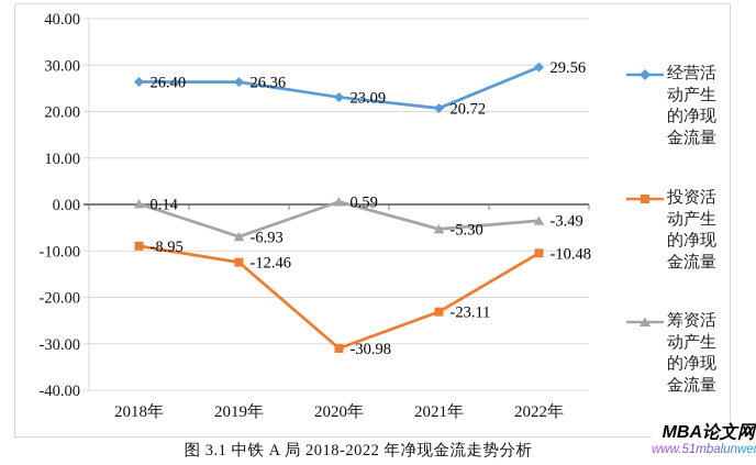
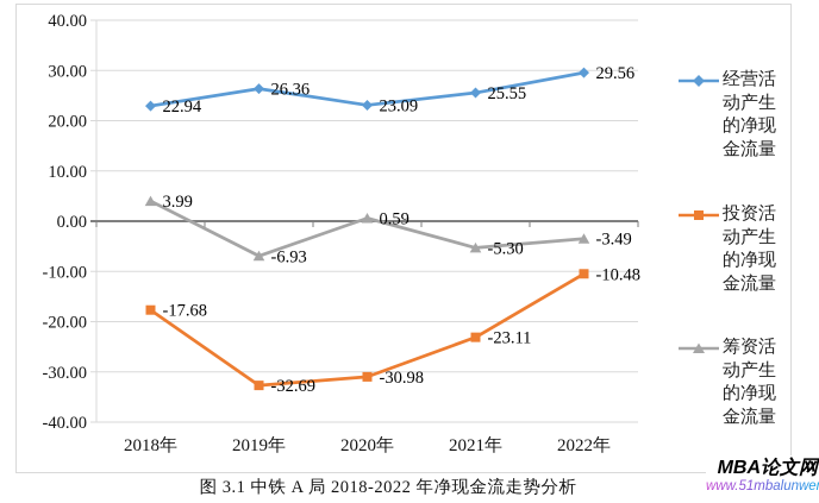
经营活动产生的净现金流量/2018年: 26.40 -> 22.94
投资活动产生的净现金流量/2018年: -8.95 -> -17.68
筹资活动产生的净现金流量/2018年: 0.14 -> 3.99
投资活动产生的净现金流量/2019年: -12.46 -> -32.69
经营活动产生的净现金流量/2021年: 20.72 -> 25.55
